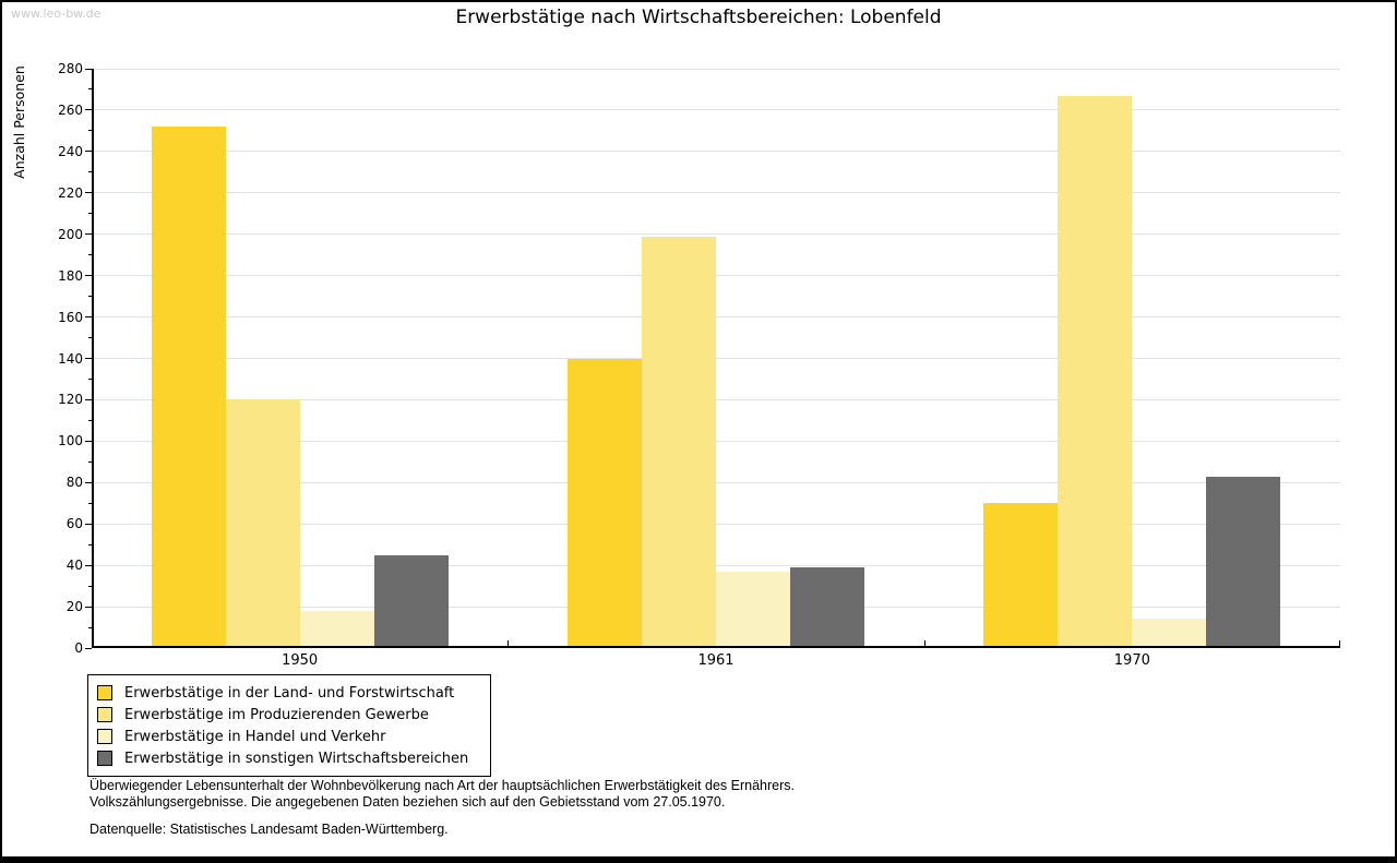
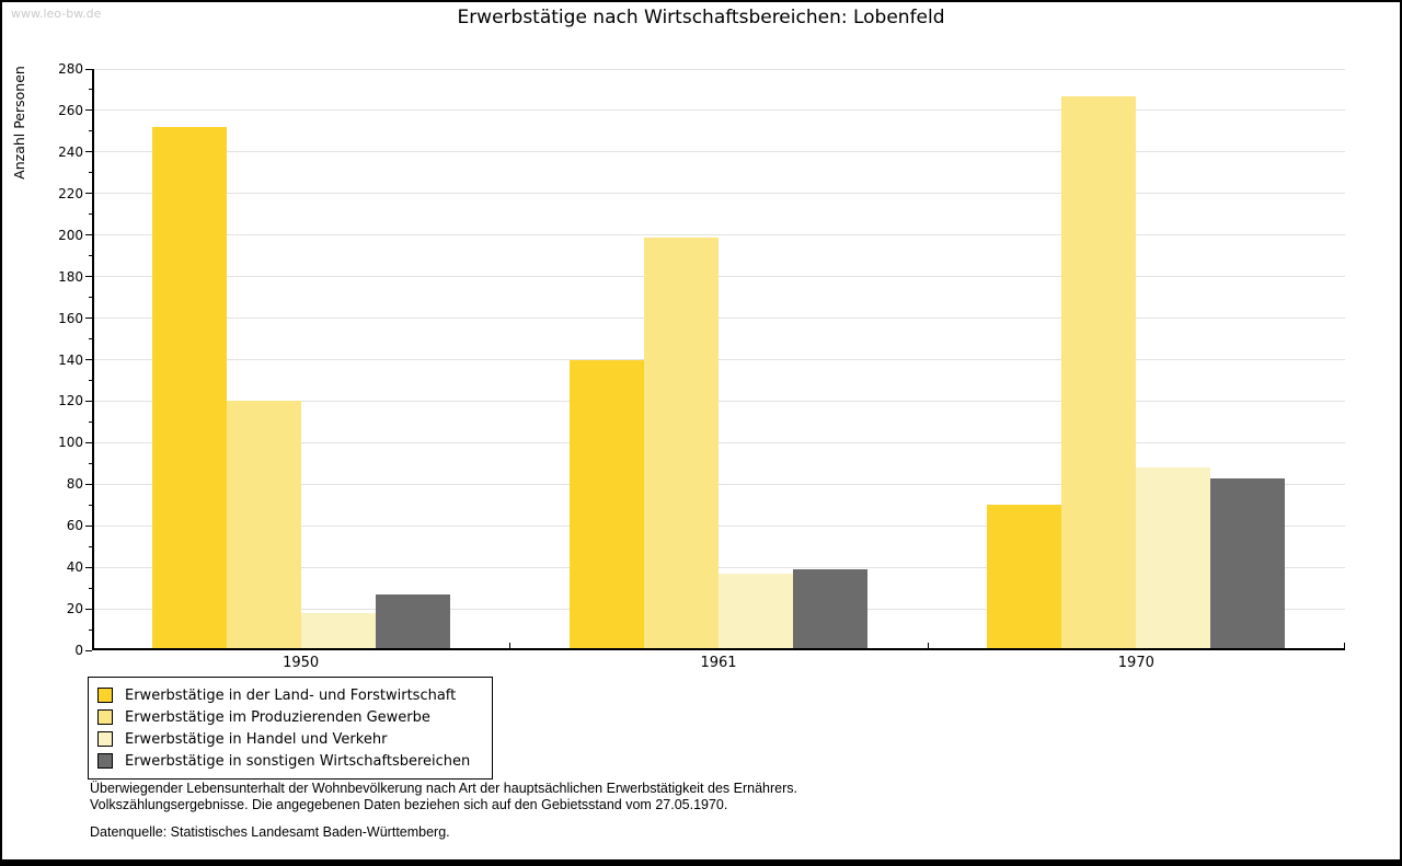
Erwerbstätige in sonstigen Wirtschaftsbereichen/1950: 45 -> 27
Erwerbstätige in Handel und Verkehr/1970: 14 -> 88
